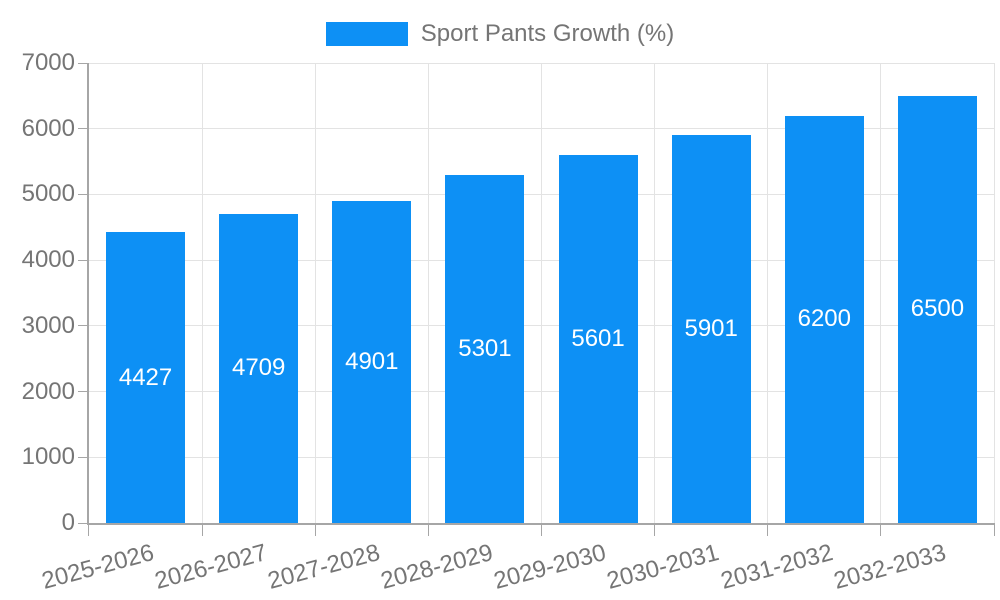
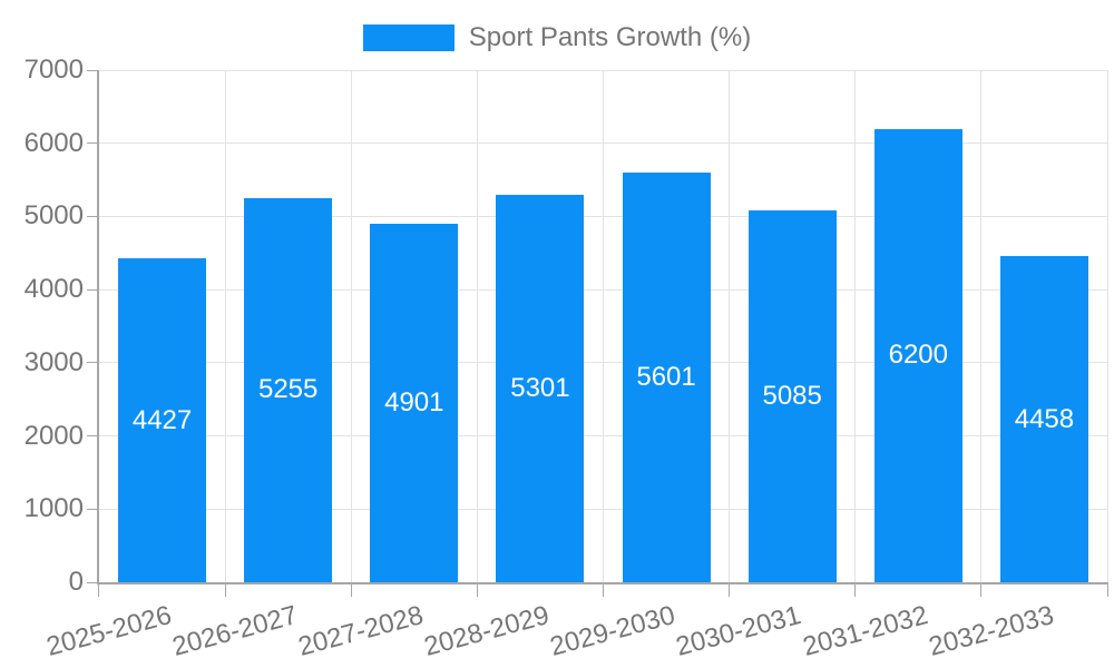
2026-2027: 4709 -> 5255
2030-2031: 5901 -> 5085
2032-2033: 6500 -> 4458
